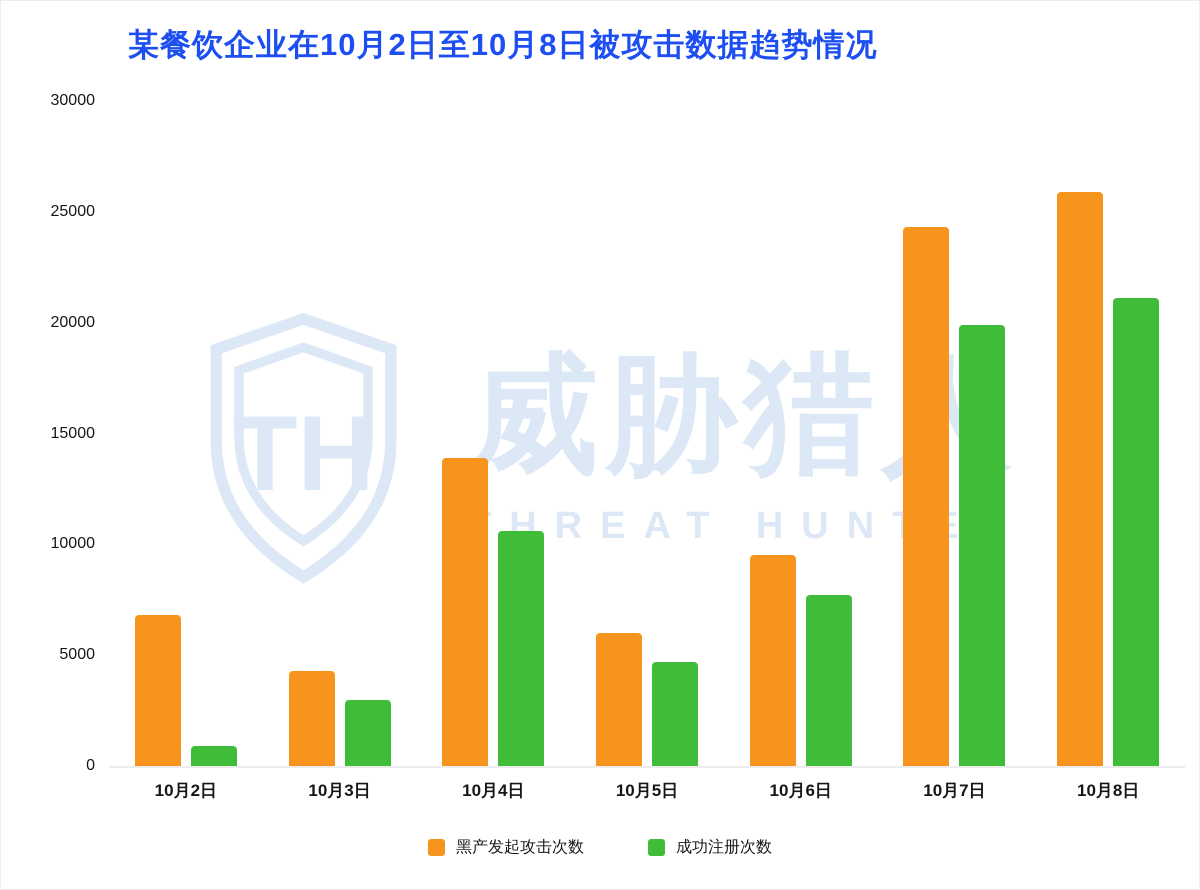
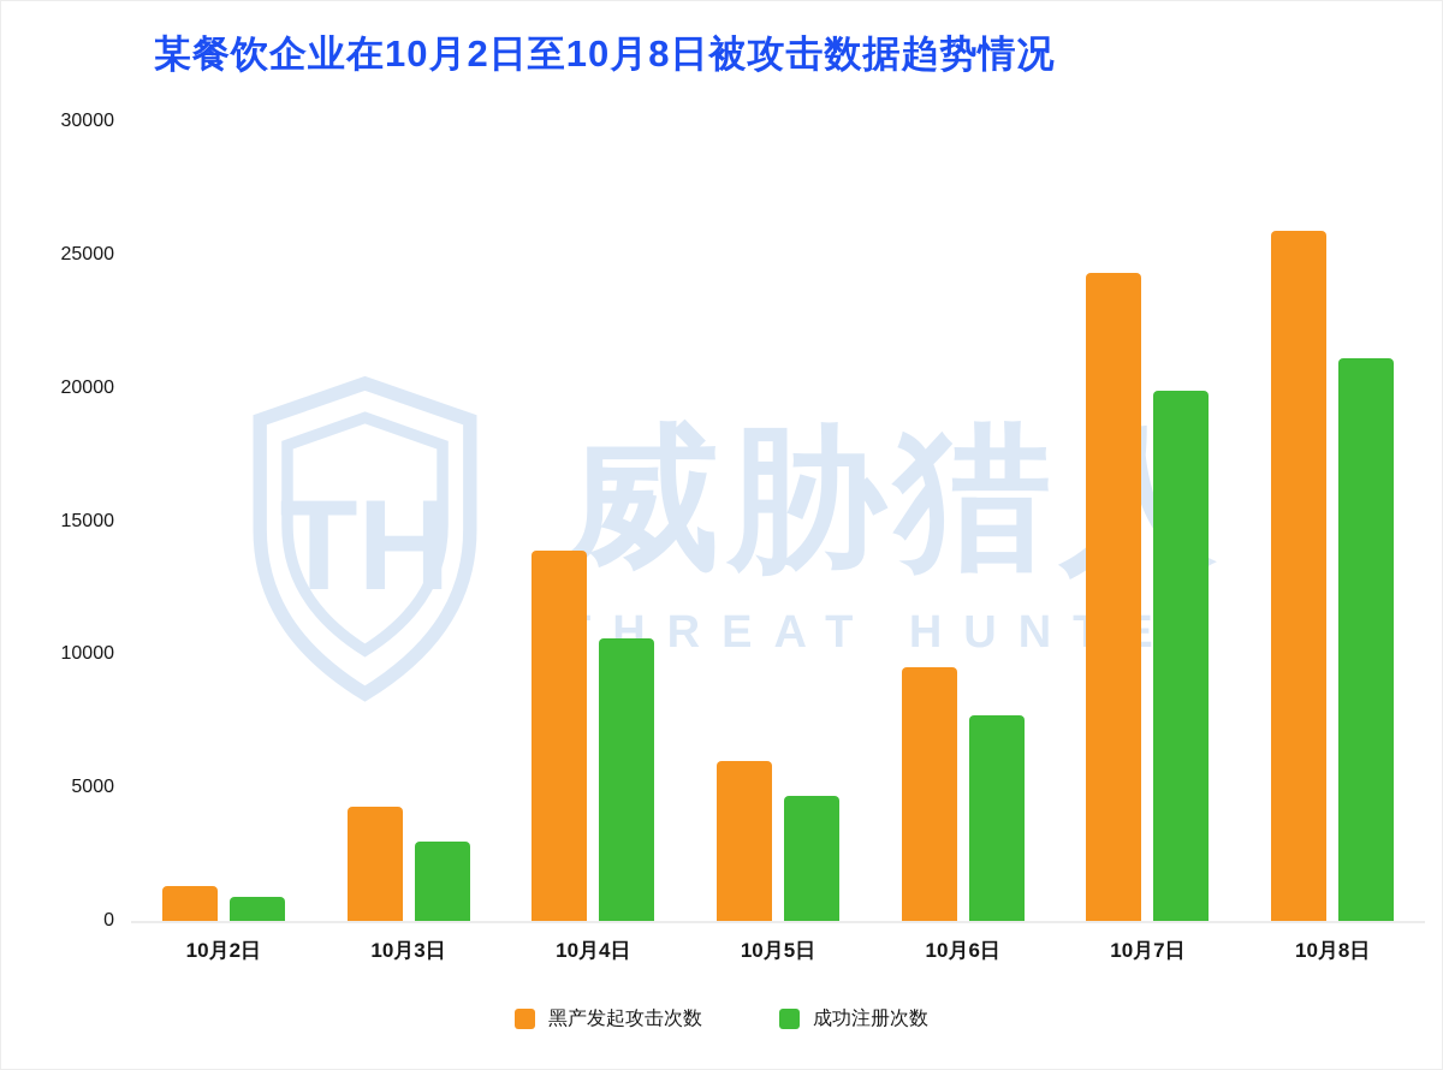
黑产发起攻击次数/10月2日: 6800 -> 1300
